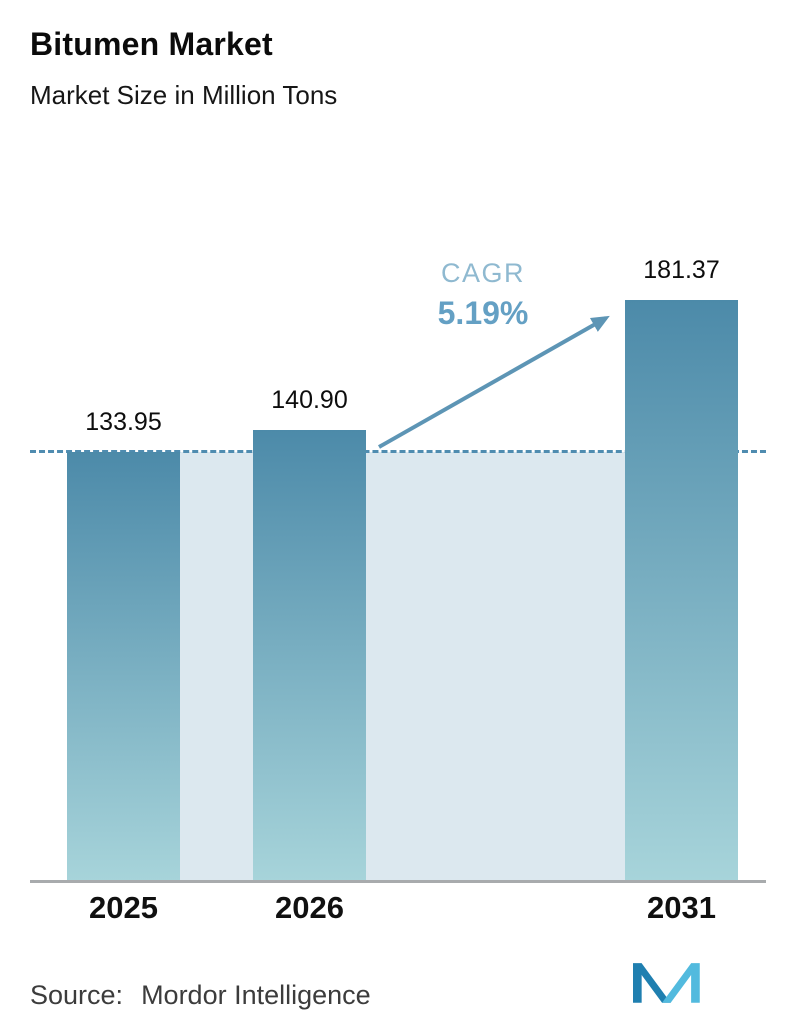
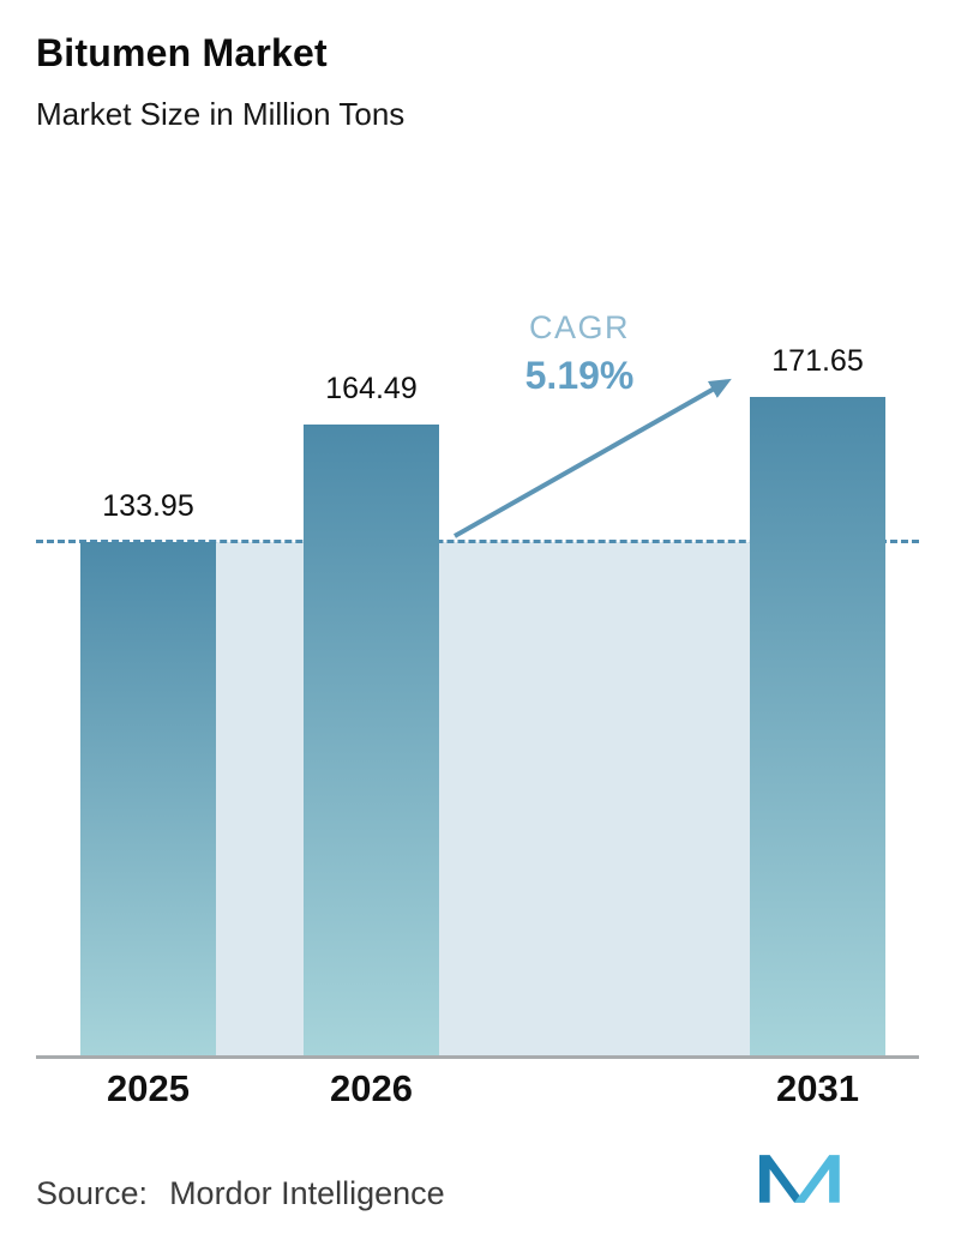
2026: 140.90 -> 164.49
2031: 181.37 -> 171.65
